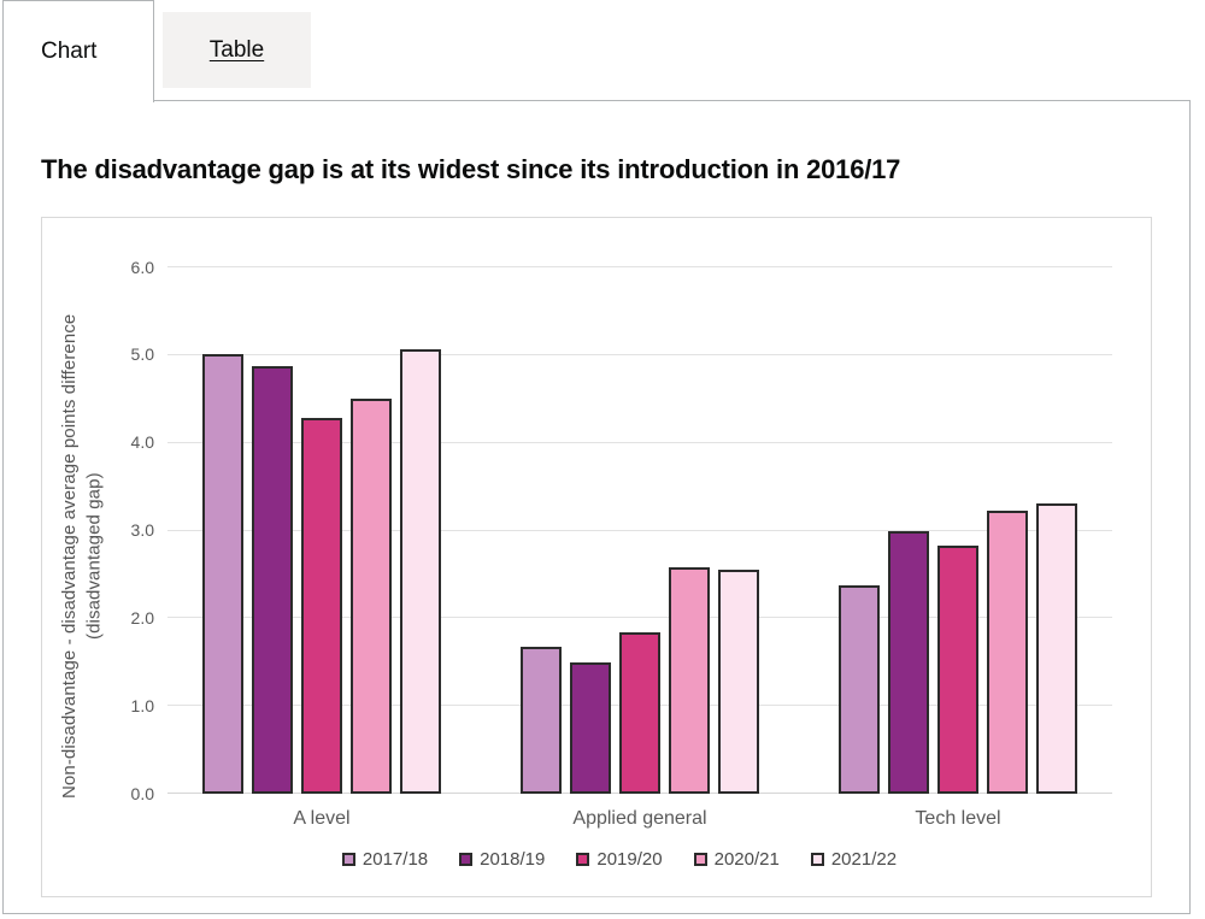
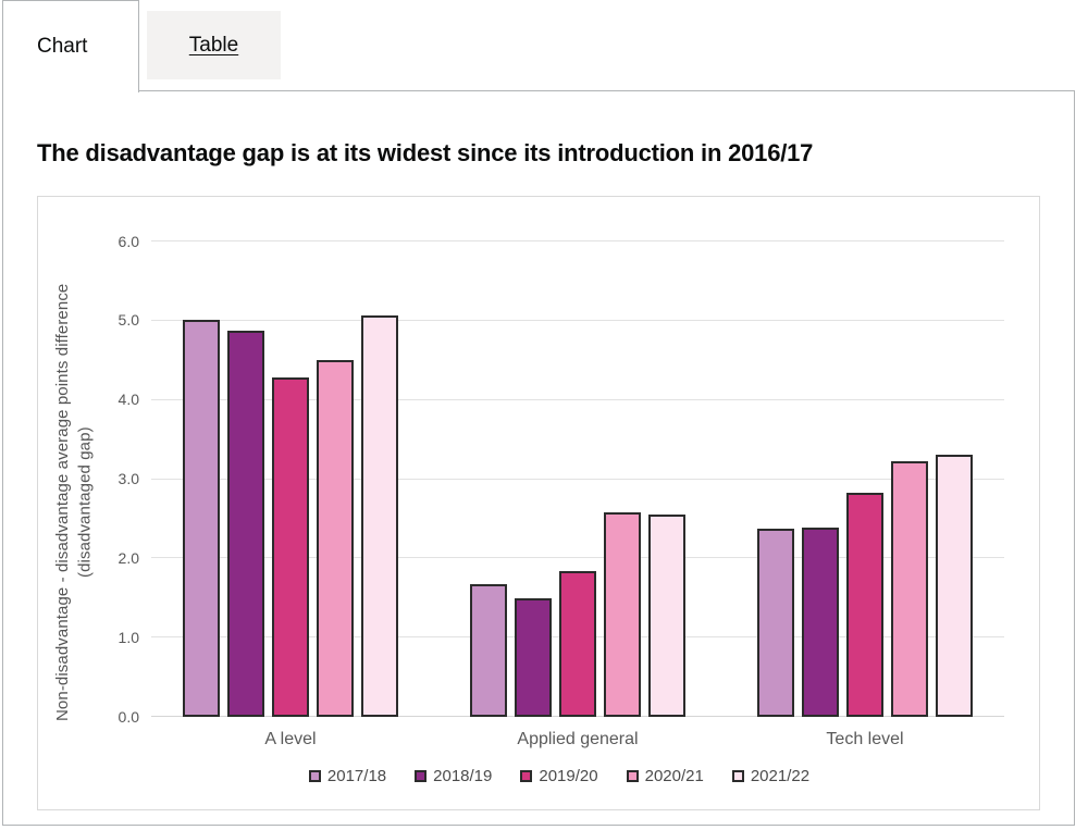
2018/19/Tech level: 3.0 -> 2.4
